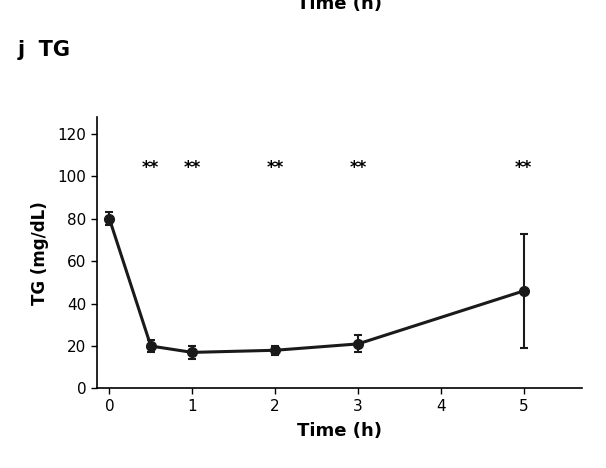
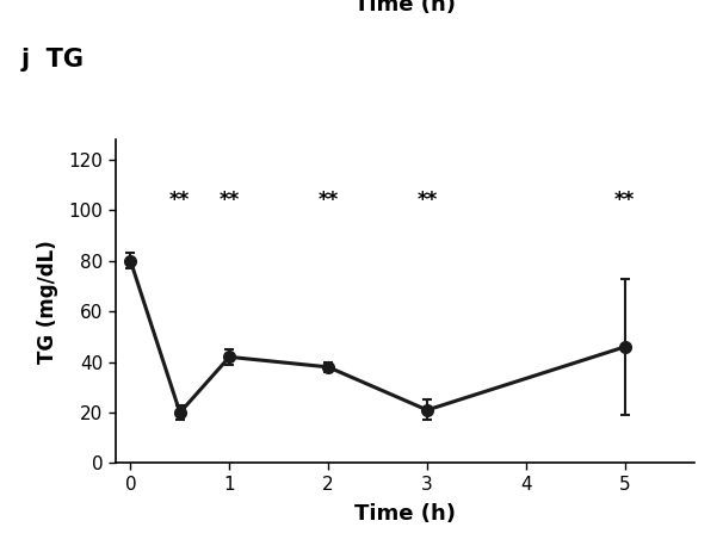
1: 17 -> 42
2: 18 -> 38
